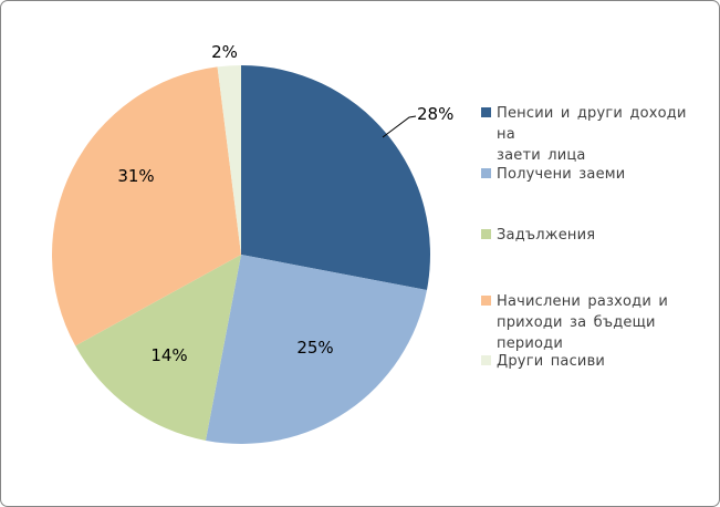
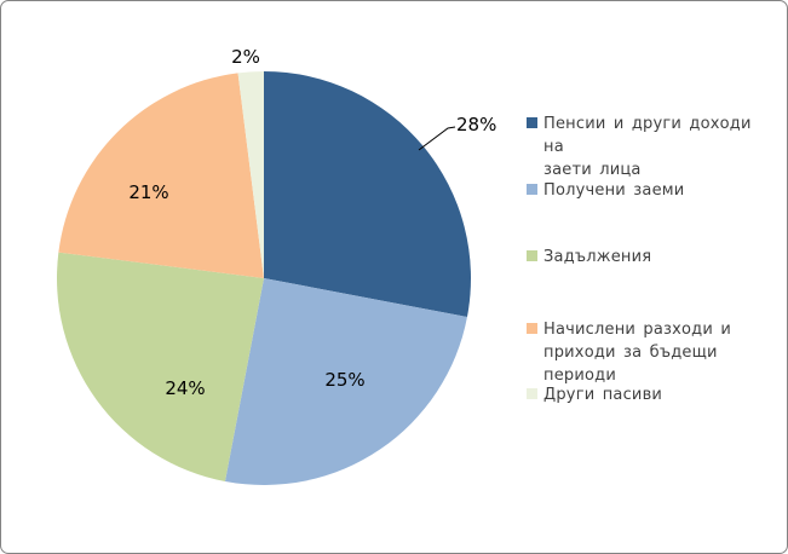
Задължения: 14% -> 24%
Начислени разходи и приходи за бъдещи периоди: 31% -> 21%
